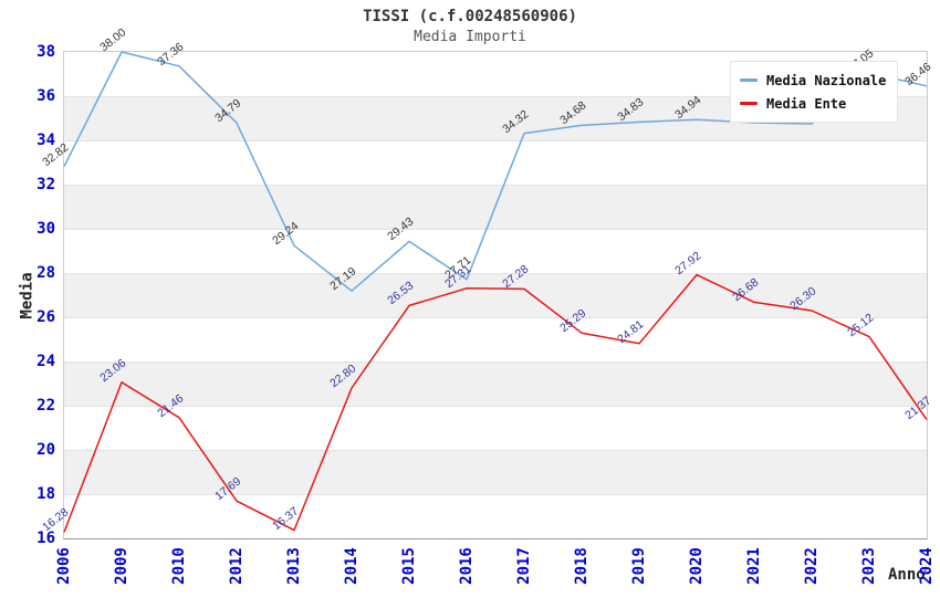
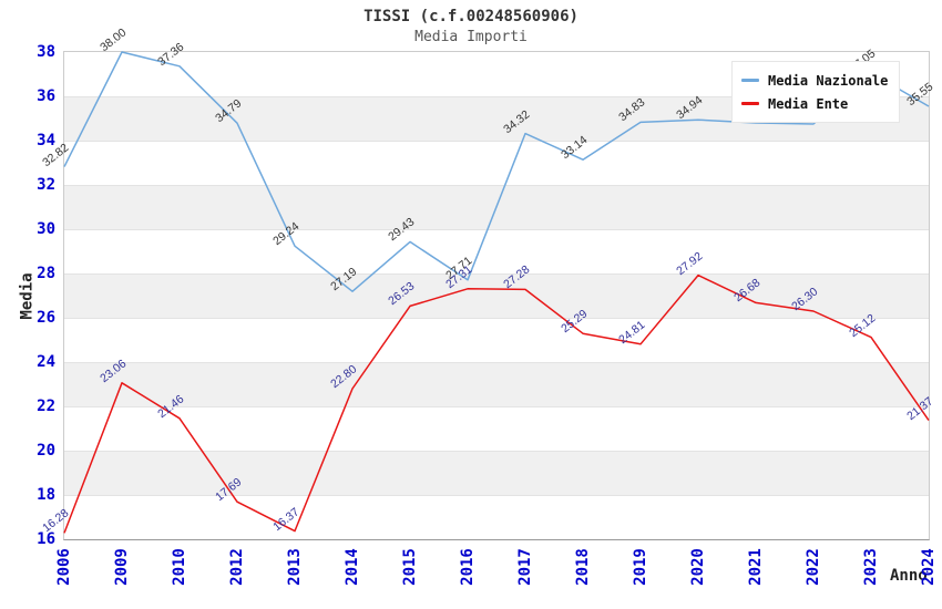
Media Nazionale/2018: 34.68 -> 33.14
Media Nazionale/2024: 36.46 -> 35.55
